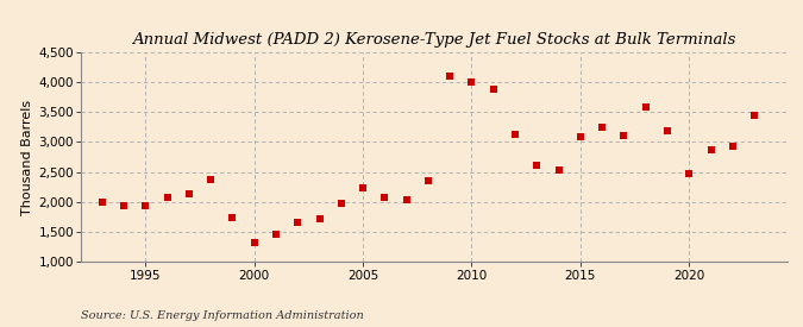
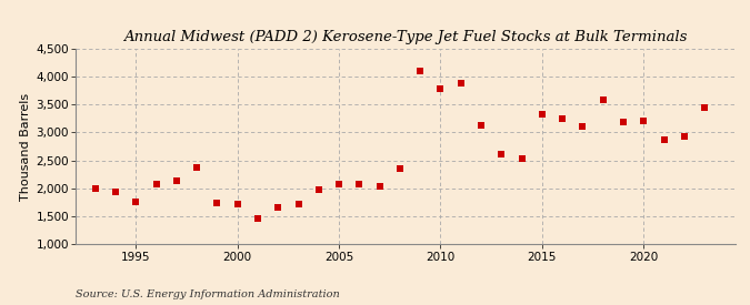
1995: 1,940 -> 1,750
2000: 1,320 -> 1,720
2005: 2,240 -> 2,070
2010: 4,000 -> 3,780
2015: 3,080 -> 3,320
2020: 2,480 -> 3,210
